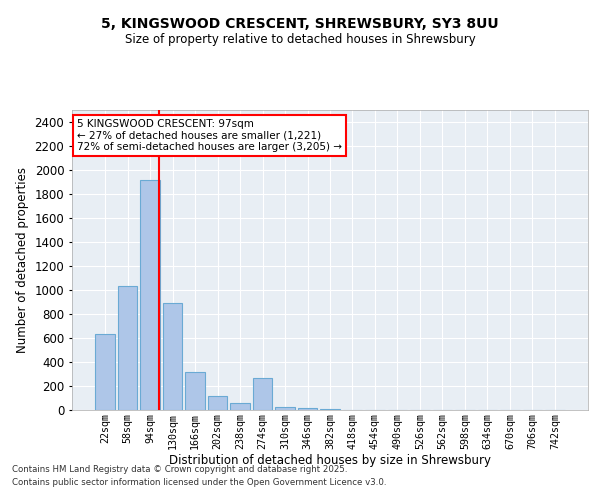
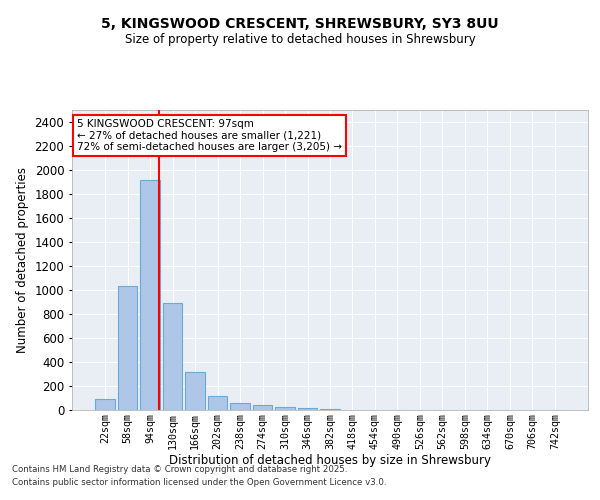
22sqm: 630 -> 90
274sqm: 270 -> 40
